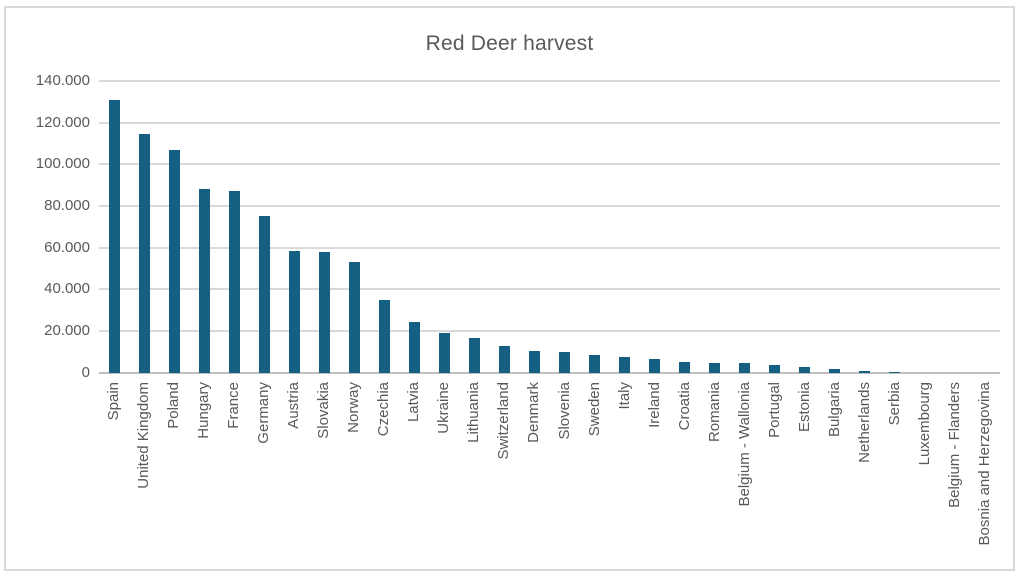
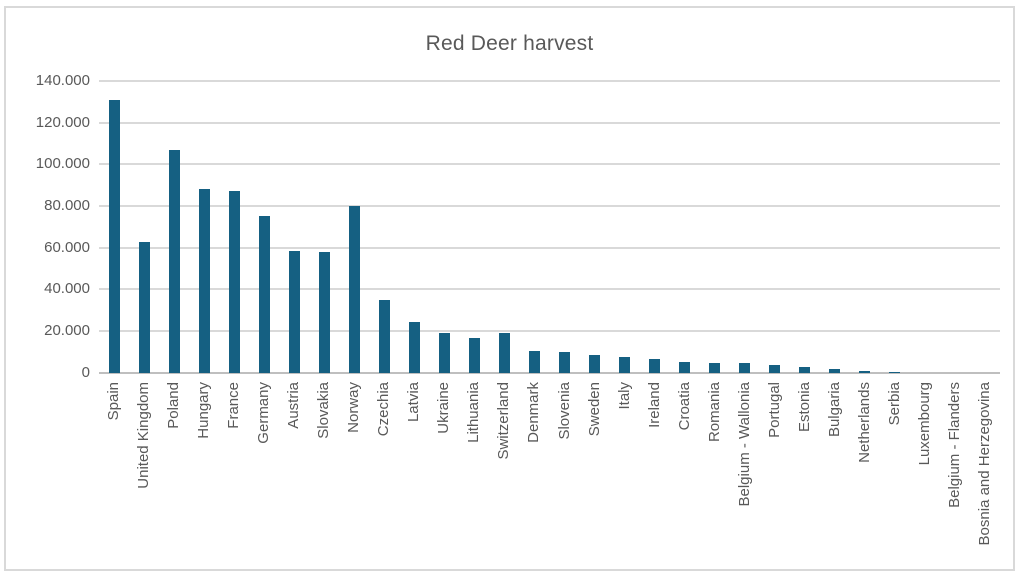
United Kingdom: 115000 -> 63000
Norway: 54000 -> 80000
Switzerland: 13000 -> 19000
